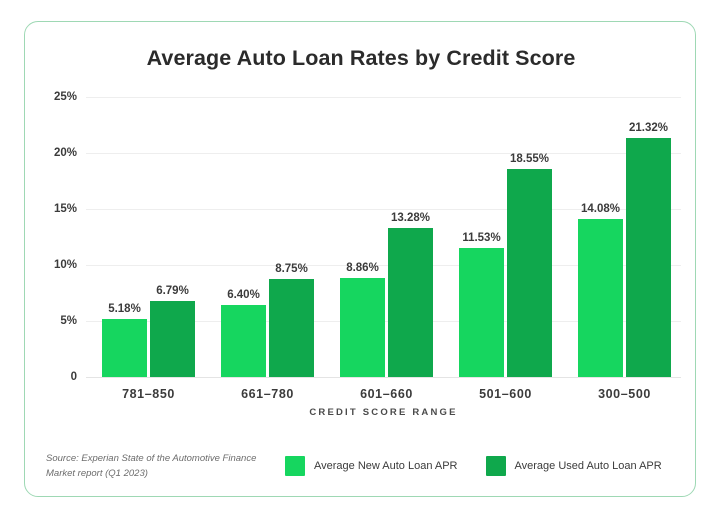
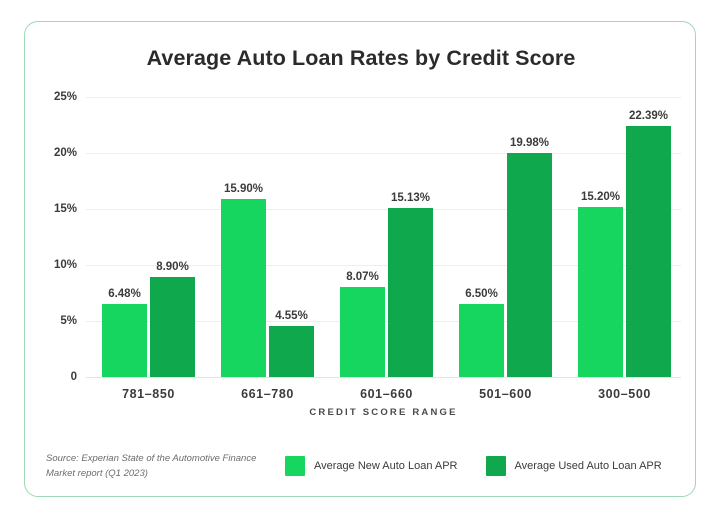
Average New Auto Loan APR/781–850: 5.18% -> 6.48%
Average Used Auto Loan APR/781–850: 6.79% -> 8.90%
Average New Auto Loan APR/661–780: 6.40% -> 15.90%
Average Used Auto Loan APR/661–780: 8.75% -> 4.55%
Average New Auto Loan APR/601–660: 8.86% -> 8.07%
Average Used Auto Loan APR/601–660: 13.28% -> 15.13%
Average New Auto Loan APR/501–600: 11.53% -> 6.50%
Average Used Auto Loan APR/501–600: 18.55% -> 19.98%
Average New Auto Loan APR/300–500: 14.08% -> 15.20%
Average Used Auto Loan APR/300–500: 21.32% -> 22.39%
